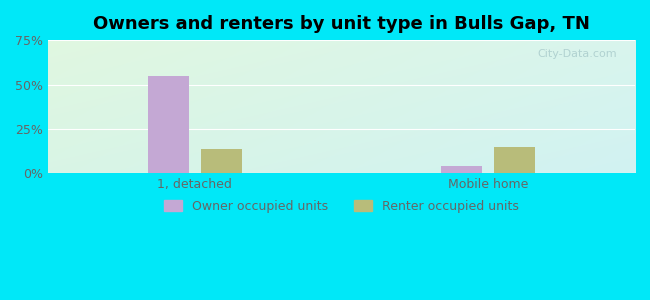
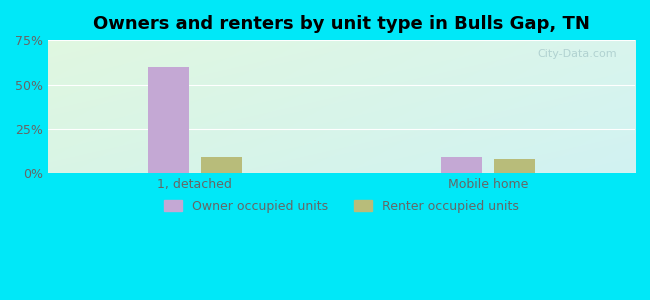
Owner occupied units/1, detached: 55% -> 60%
Renter occupied units/1, detached: 14% -> 9%
Owner occupied units/Mobile home: 4% -> 9%
Renter occupied units/Mobile home: 15% -> 8%
